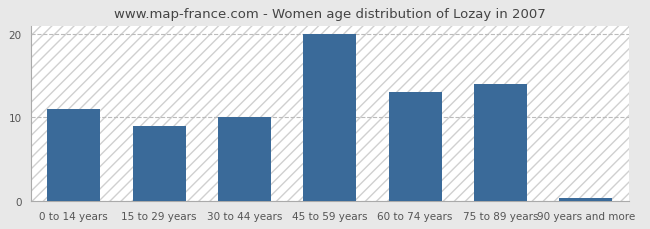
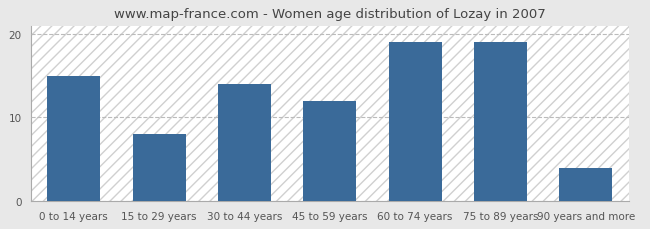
0 to 14 years: 11.0 -> 15.0
15 to 29 years: 9.0 -> 8.0
30 to 44 years: 10.0 -> 14.0
45 to 59 years: 20.0 -> 12.0
60 to 74 years: 13.0 -> 19.0
75 to 89 years: 14.0 -> 19.0
90 years and more: 0.3 -> 4.0
